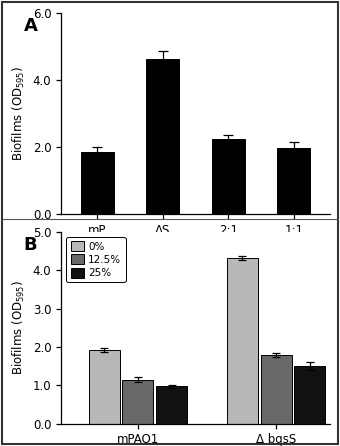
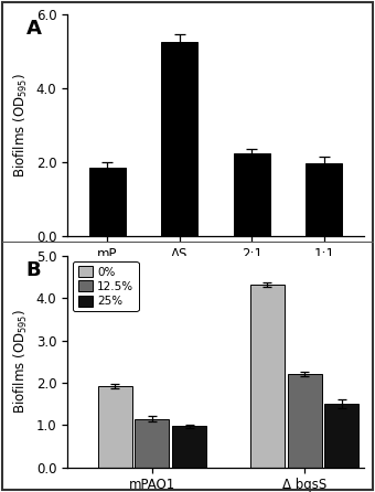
ΔS: 4.65 -> 5.25
12.5%/Δ bqsS: 1.80 -> 2.20
